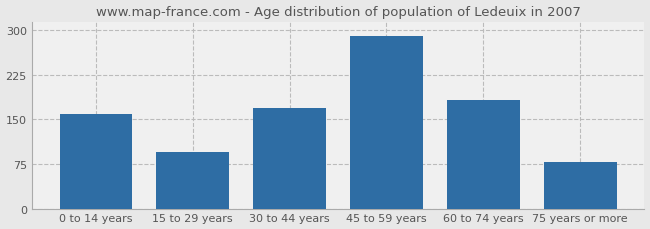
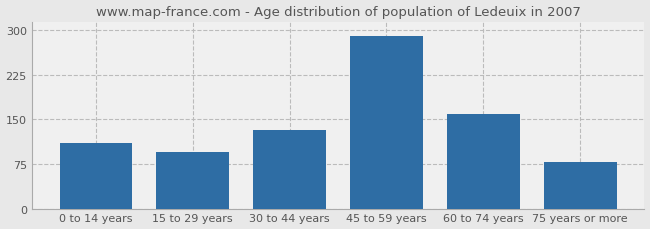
0 to 14 years: 160 -> 110
30 to 44 years: 170 -> 132
60 to 74 years: 182 -> 160
